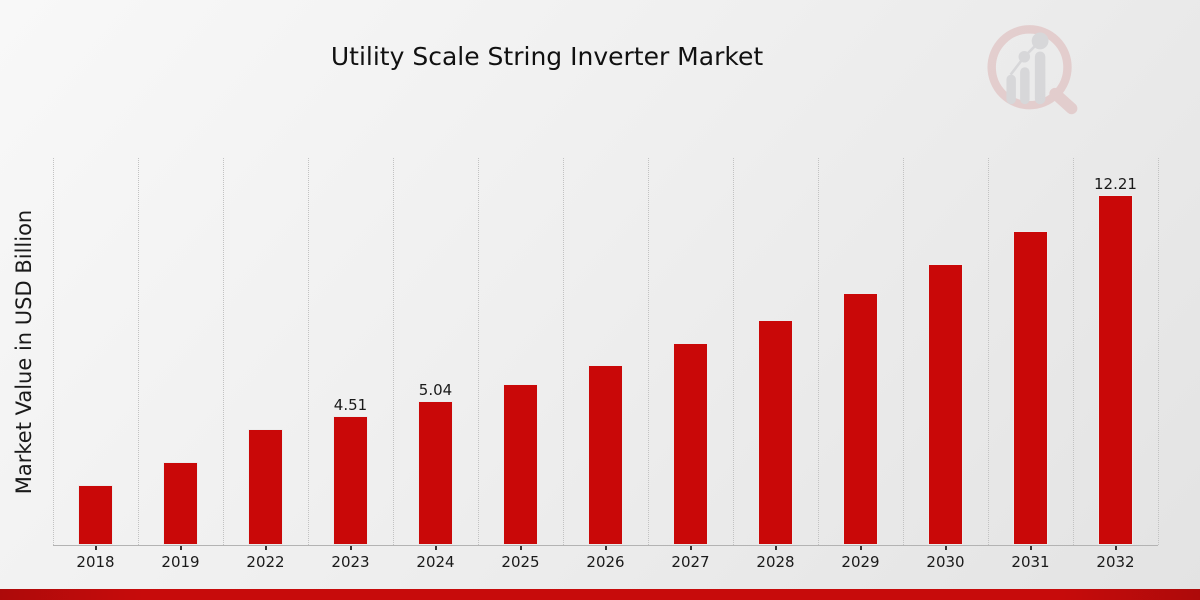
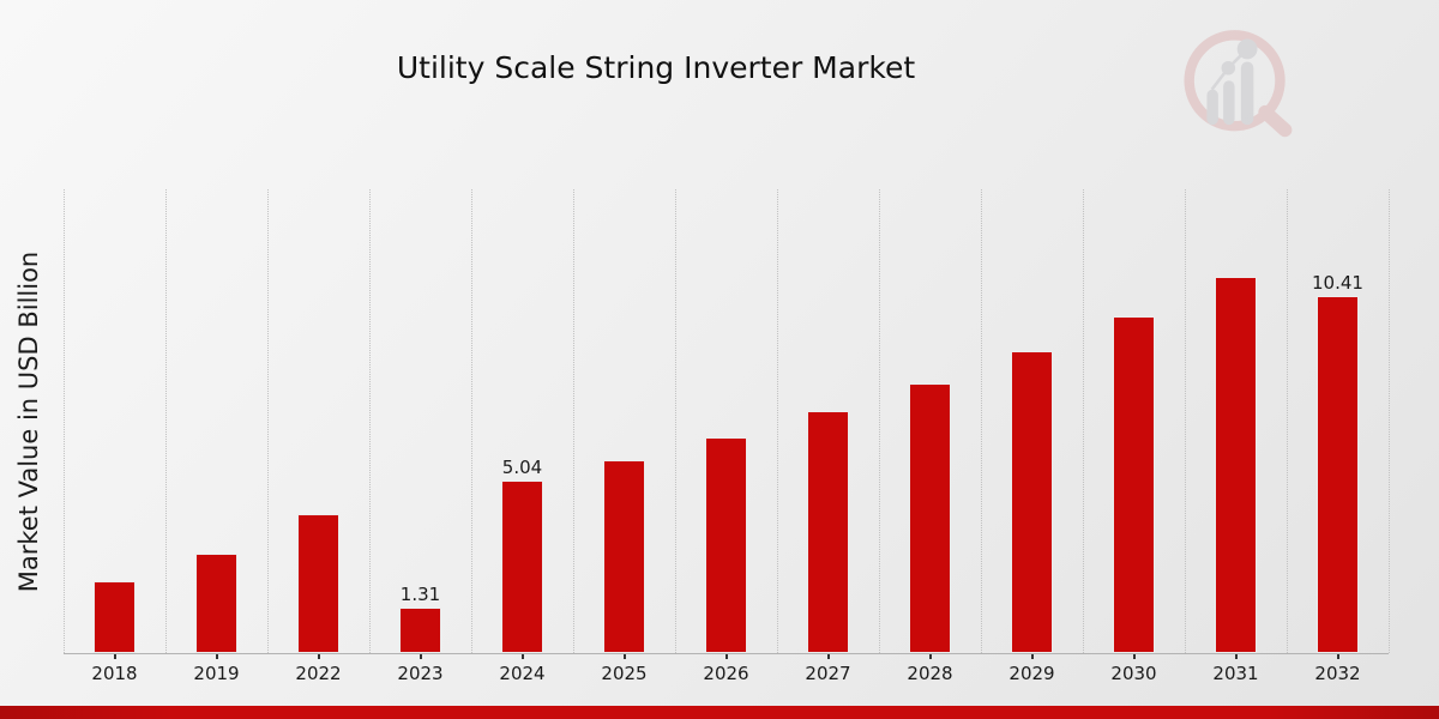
2023: 4.51 -> 1.31
2032: 12.21 -> 10.41
